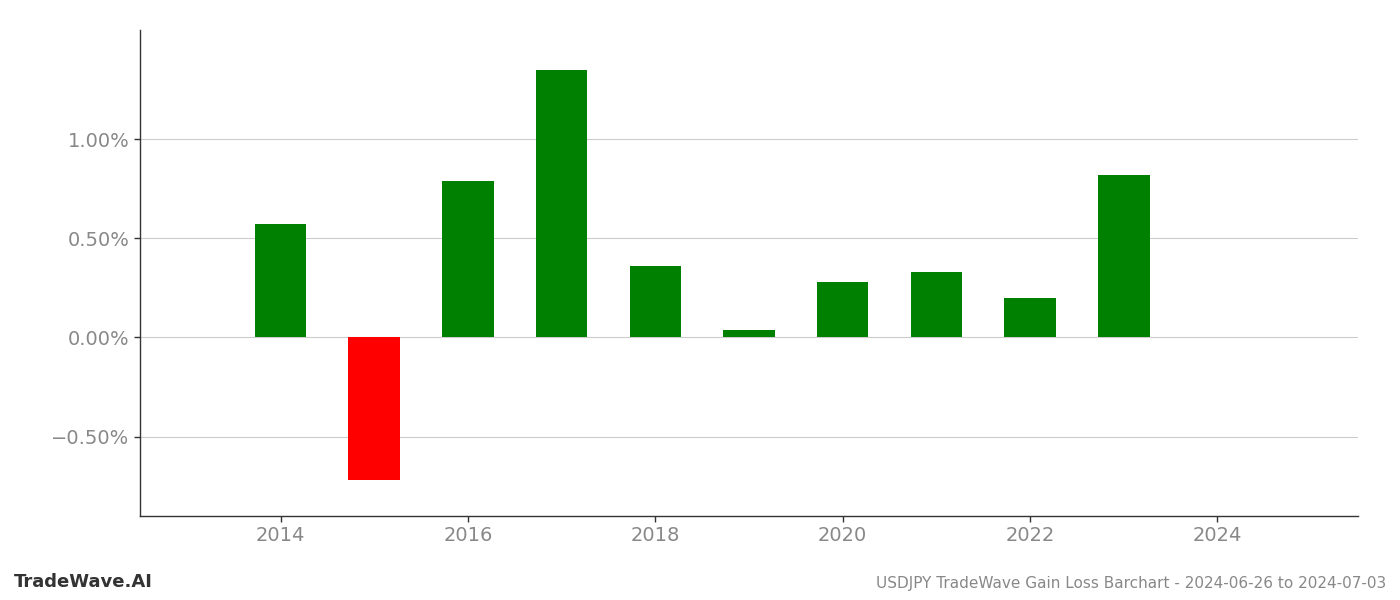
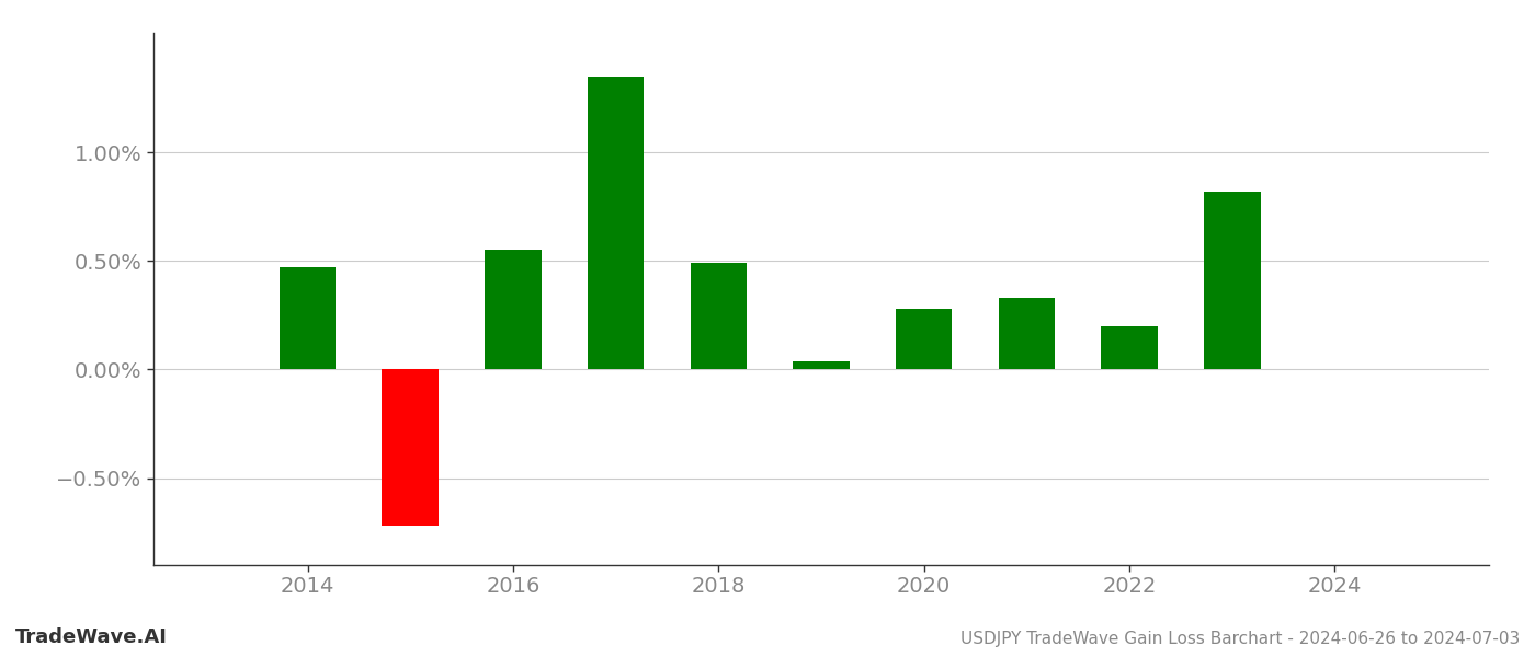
2014: 0.57% -> 0.47%
2016: 0.79% -> 0.55%
2018: 0.36% -> 0.49%
